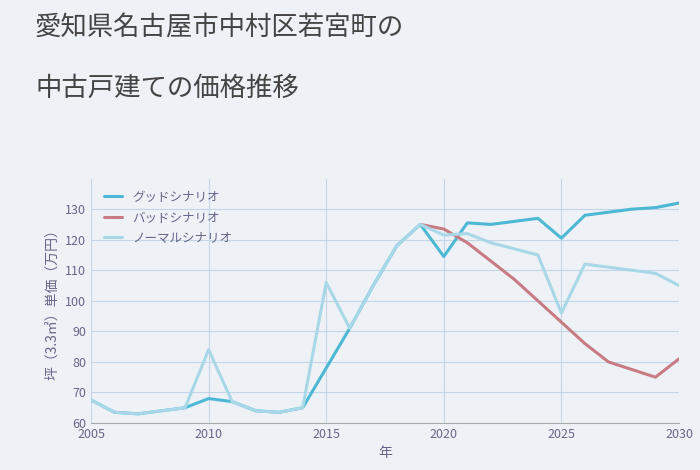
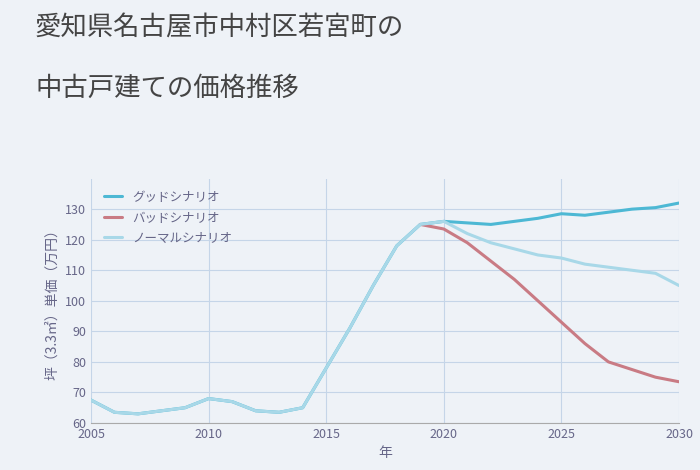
ノーマルシナリオ/2010: 84.0 -> 68.0
ノーマルシナリオ/2015: 106.0 -> 78.0
グッドシナリオ/2020: 114.5 -> 126.0
ノーマルシナリオ/2020: 121.5 -> 126.0
グッドシナリオ/2025: 120.5 -> 128.5
ノーマルシナリオ/2025: 96.0 -> 114.0
バッドシナリオ/2030: 81.0 -> 73.5
